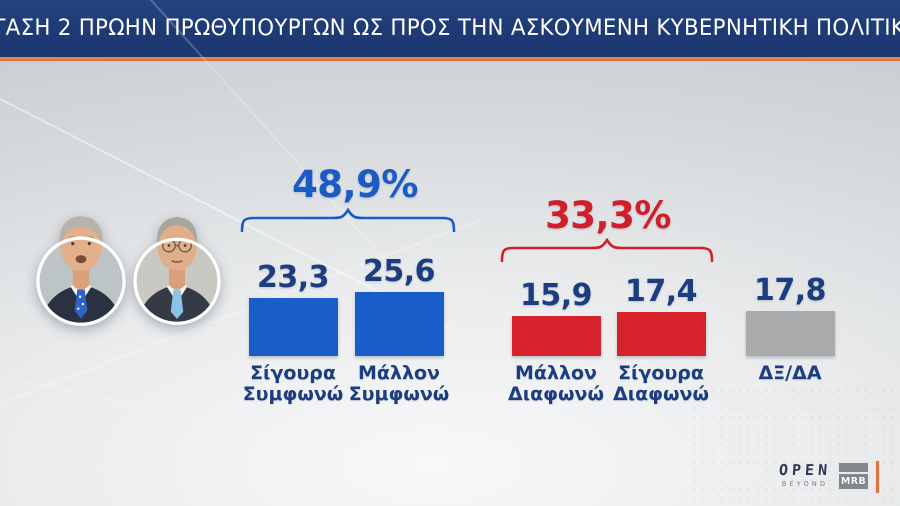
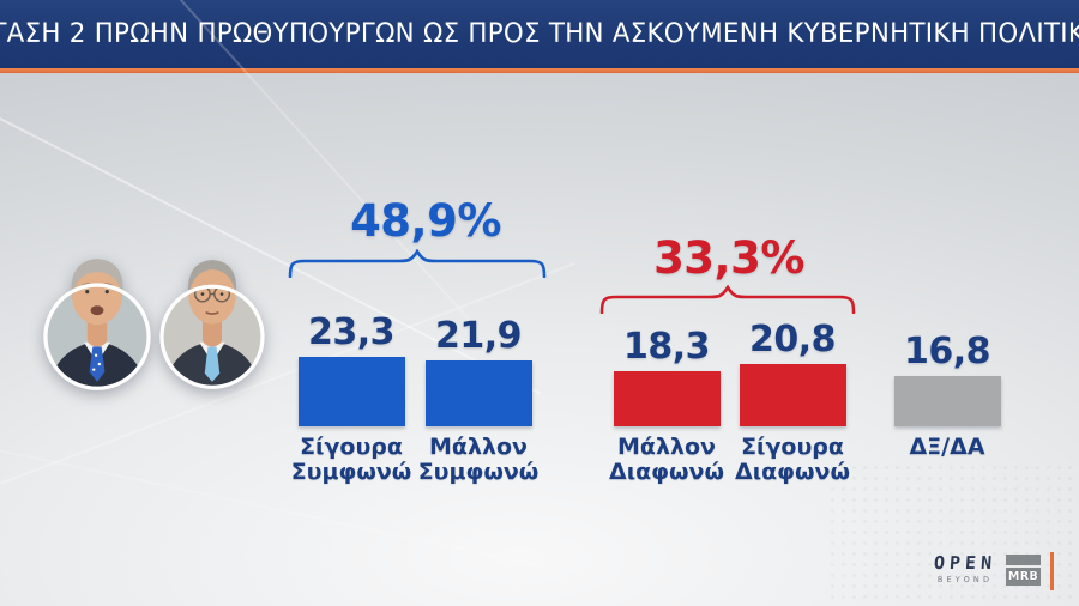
Μάλλον Συμφωνώ: 25,6 -> 21,9
Μάλλον Διαφωνώ: 15,9 -> 18,3
Σίγουρα Διαφωνώ: 17,4 -> 20,8
ΔΞ/ΔΑ: 17,8 -> 16,8
